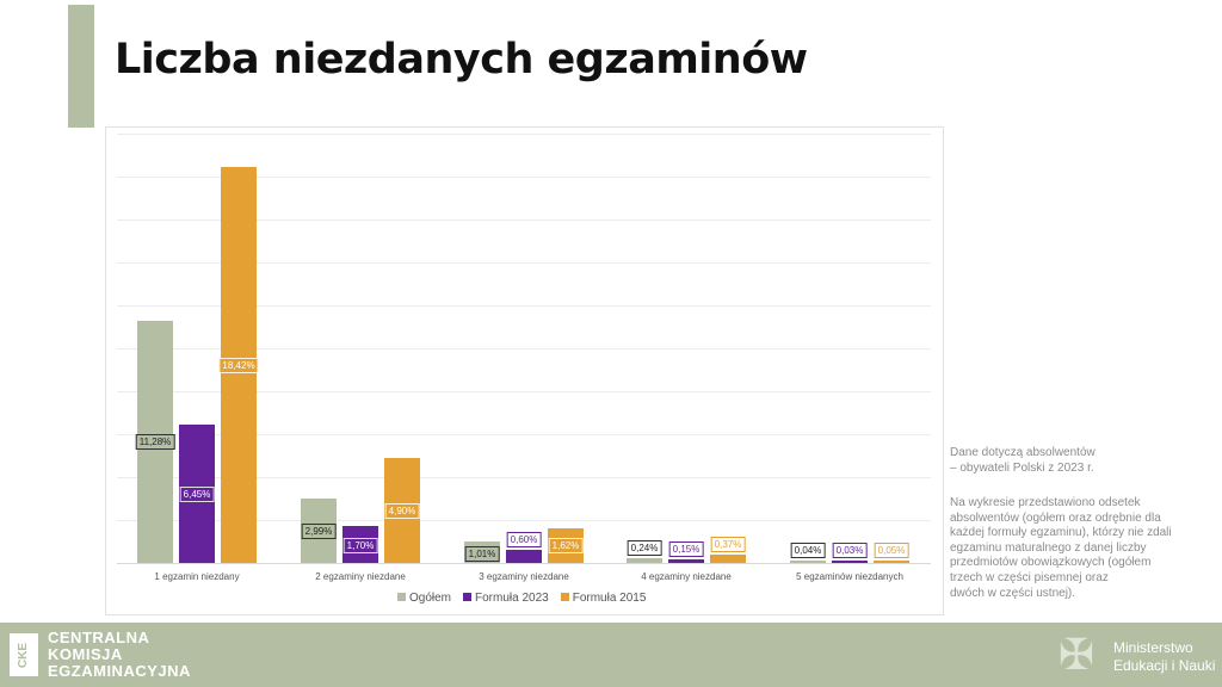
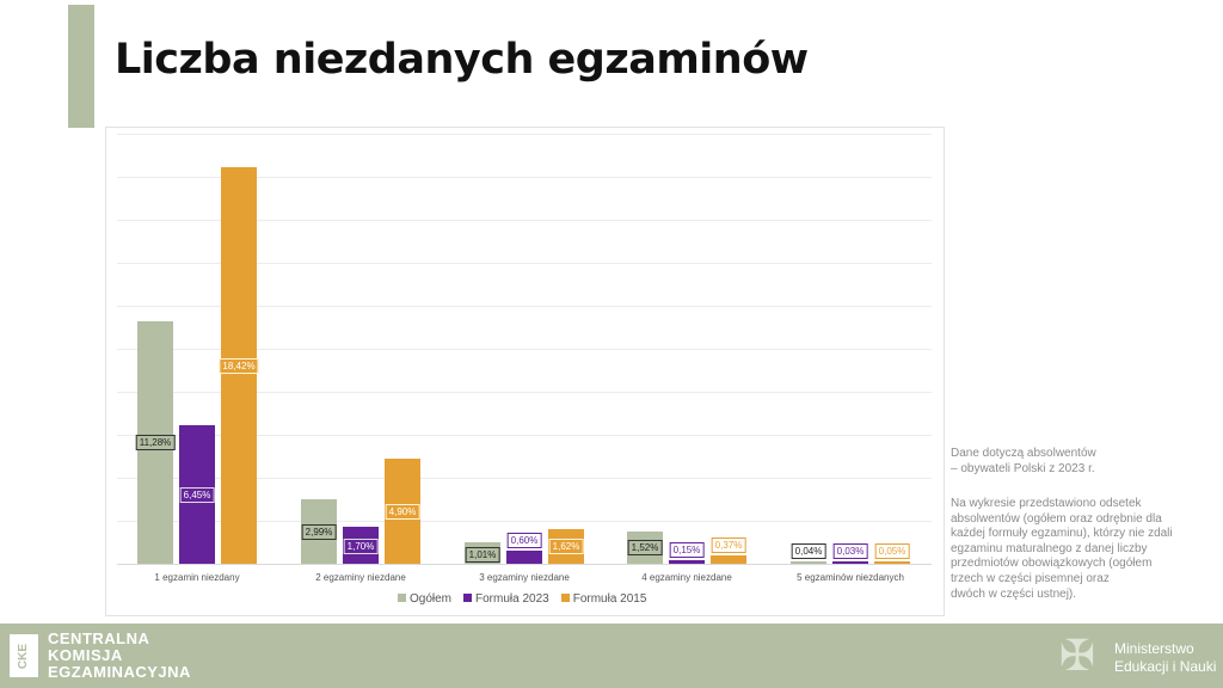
Ogółem/4 egzaminy niezdane: 0,24% -> 1,52%
